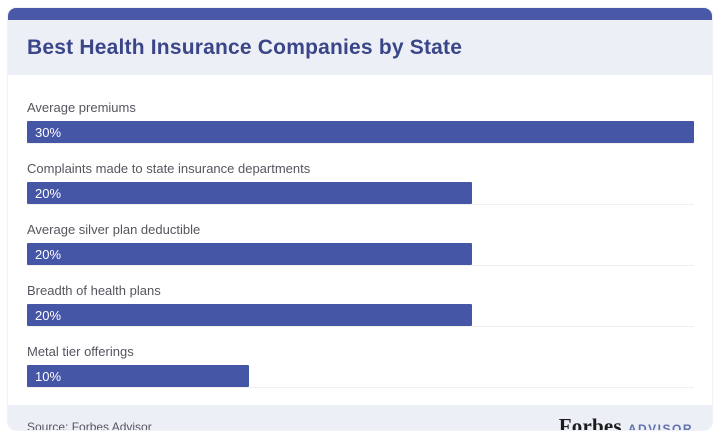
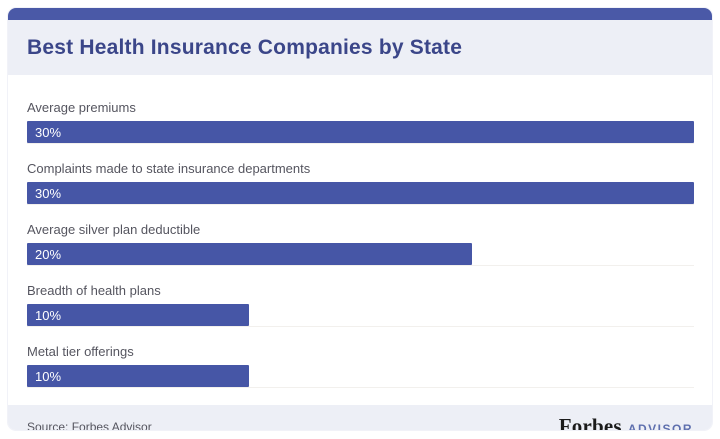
Complaints made to state insurance departments: 20% -> 30%
Breadth of health plans: 20% -> 10%
